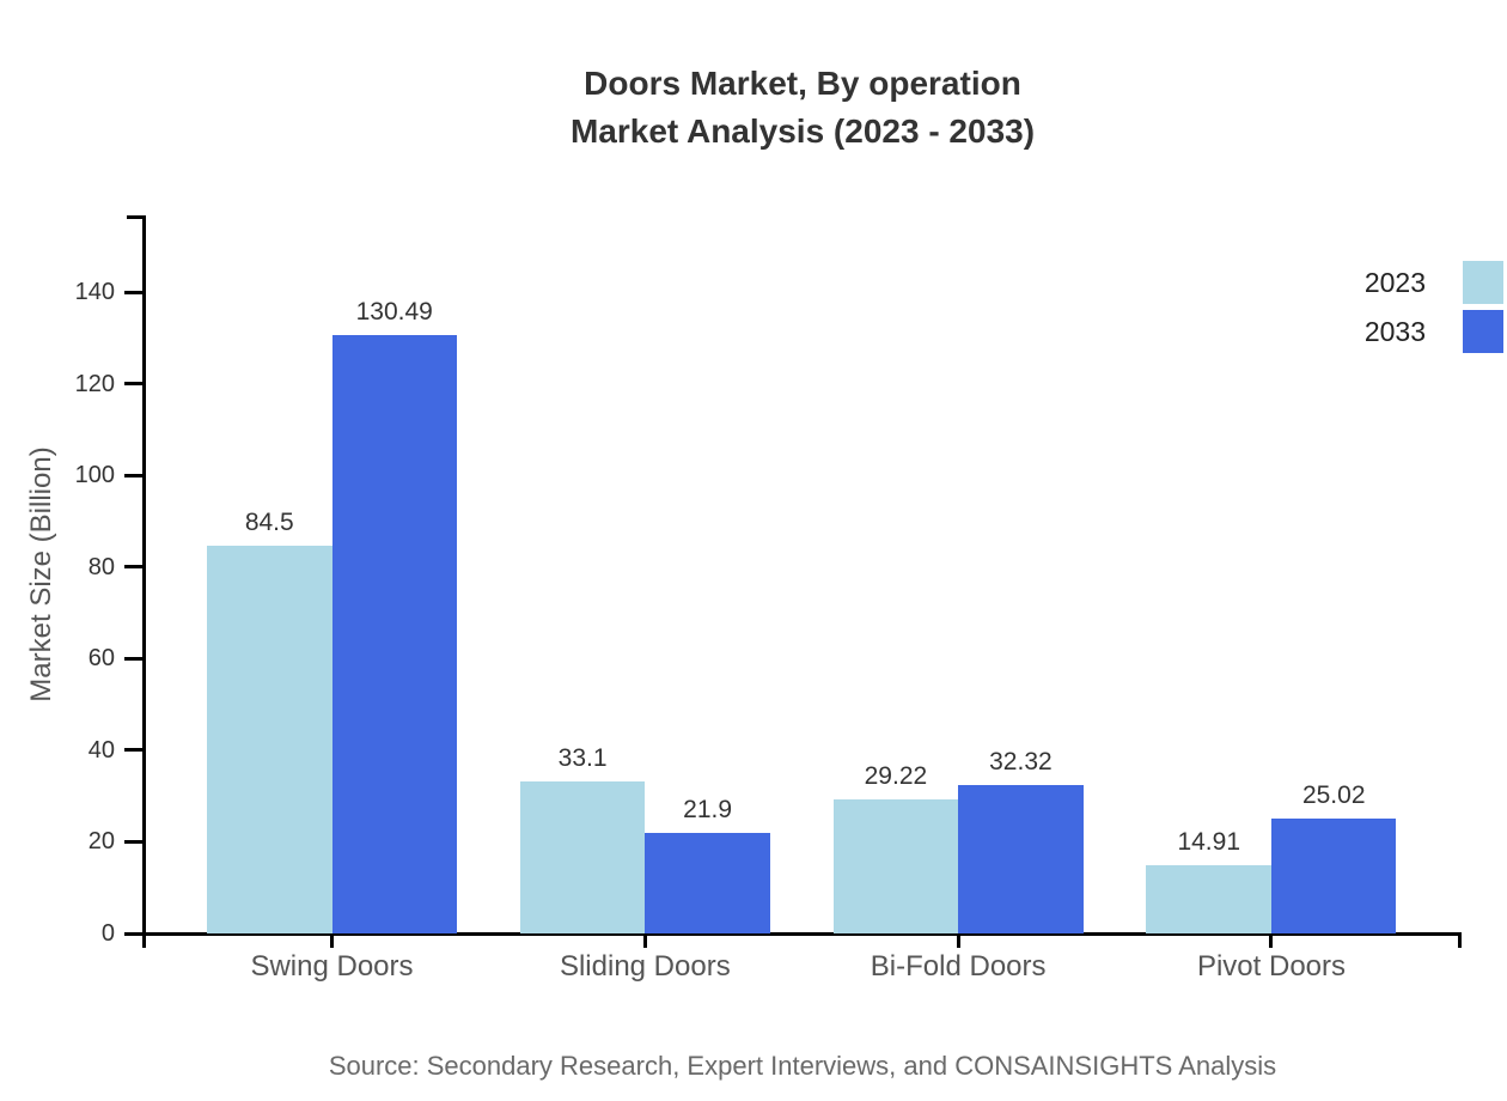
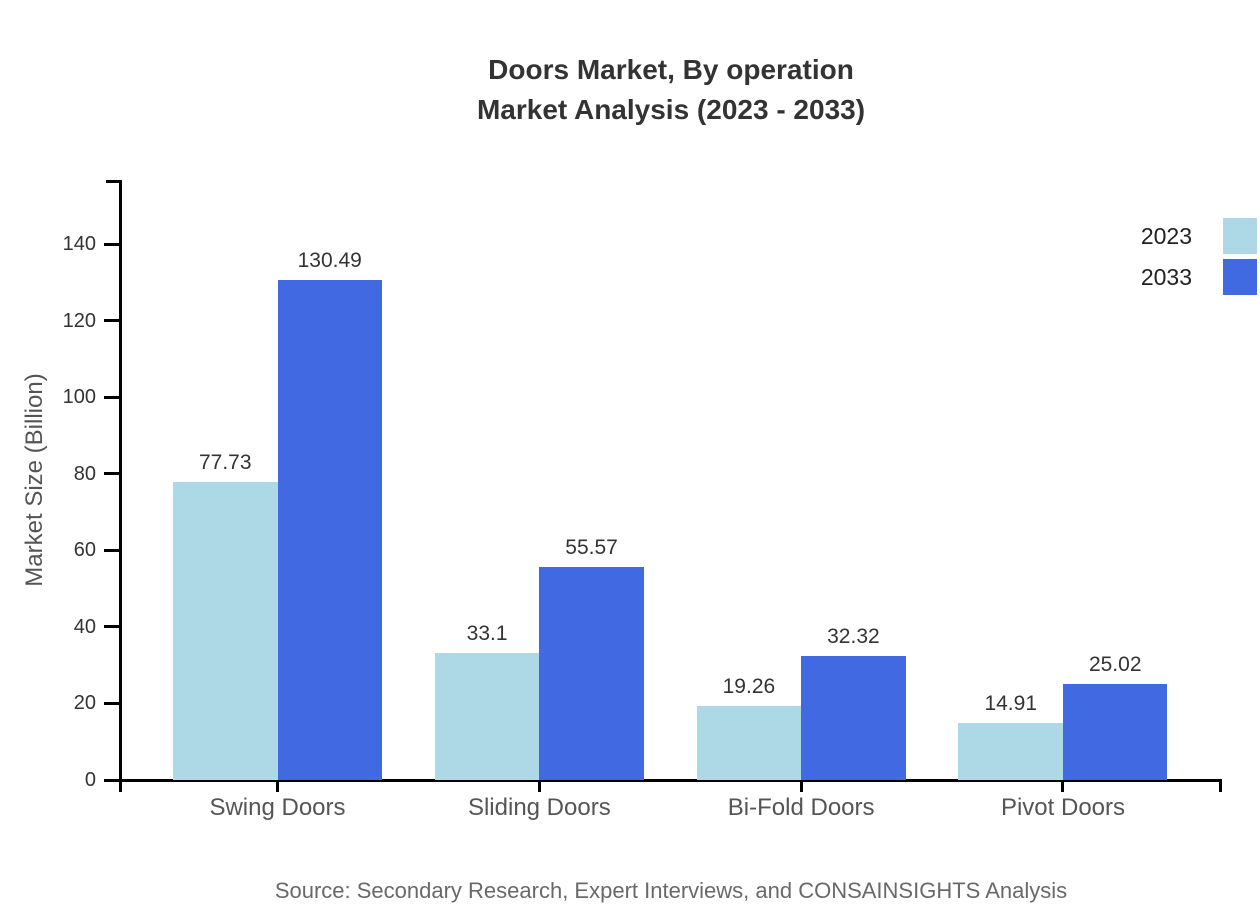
2023/Swing Doors: 84.5 -> 77.73
2033/Sliding Doors: 21.9 -> 55.57
2023/Bi-Fold Doors: 29.22 -> 19.26
